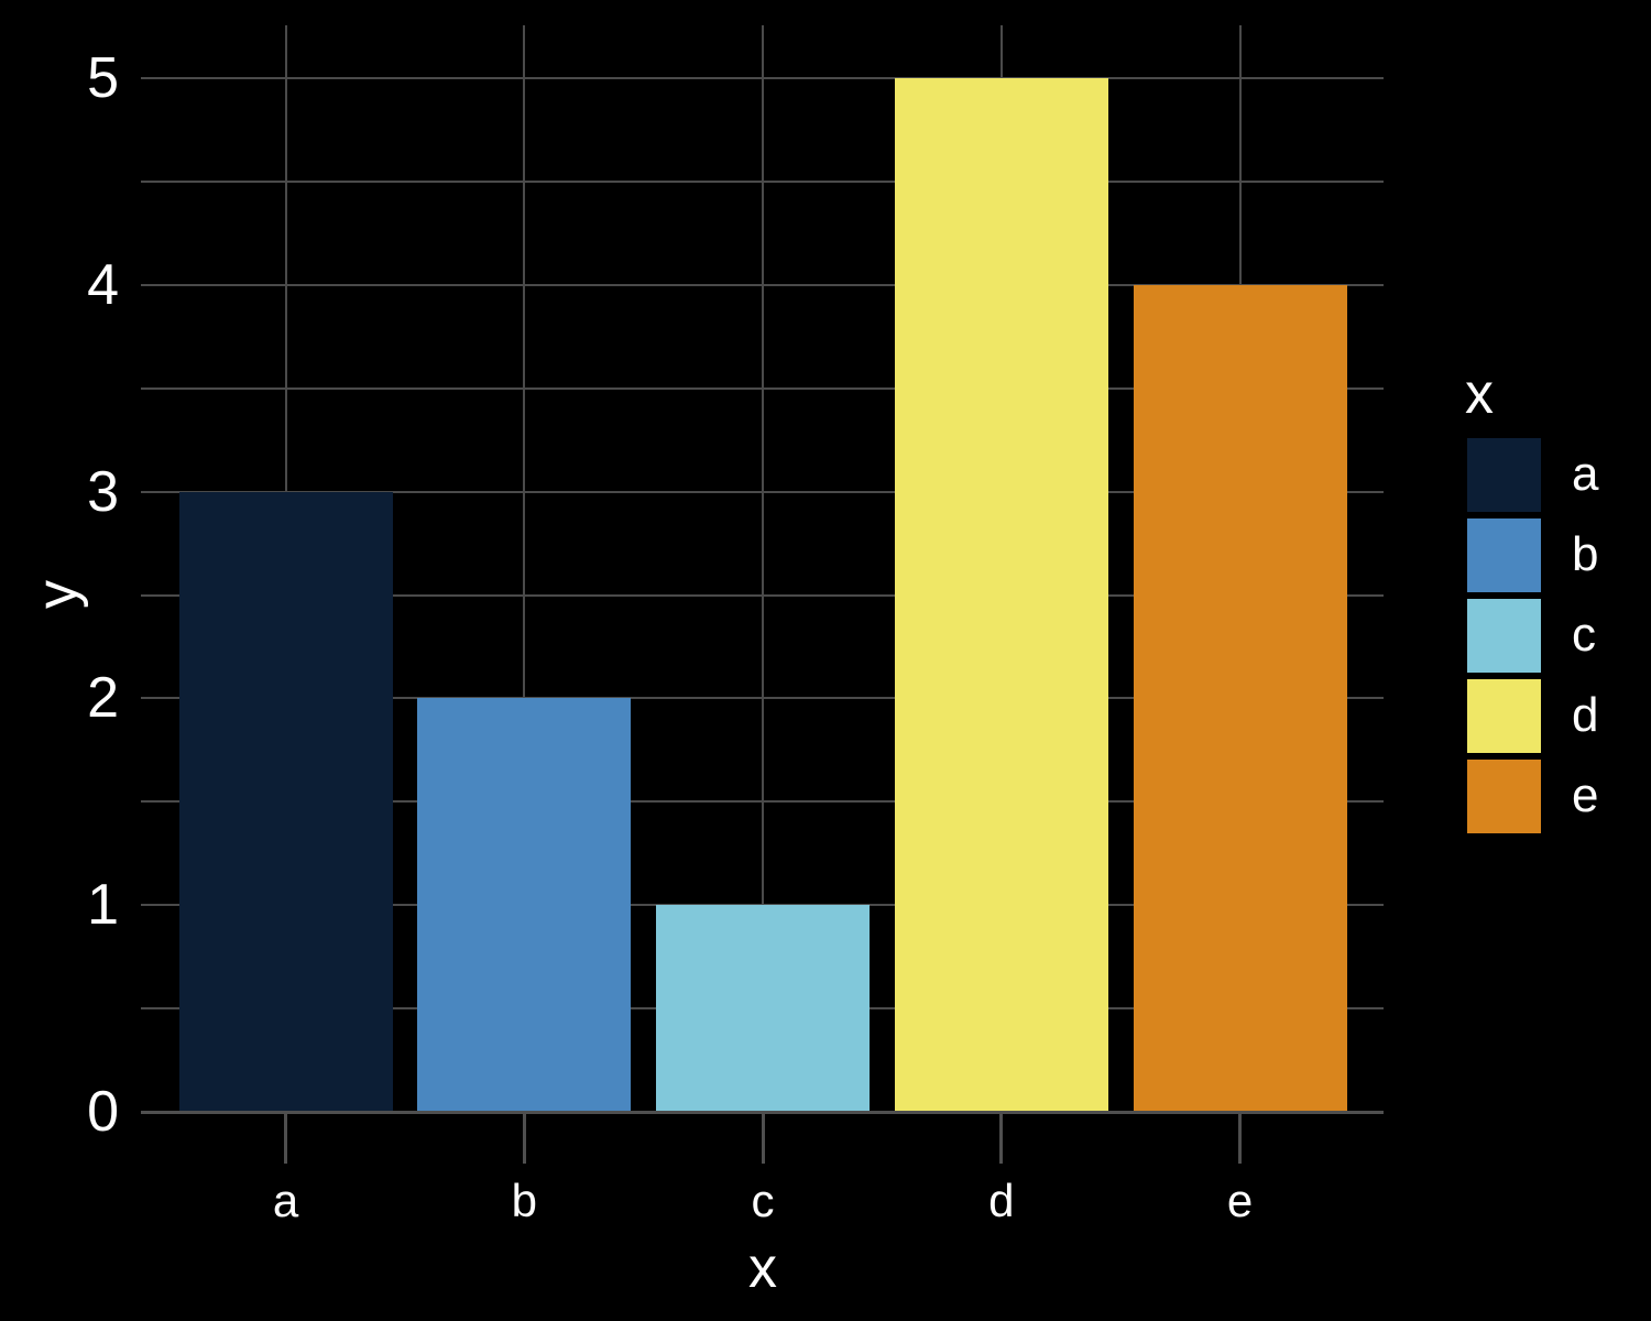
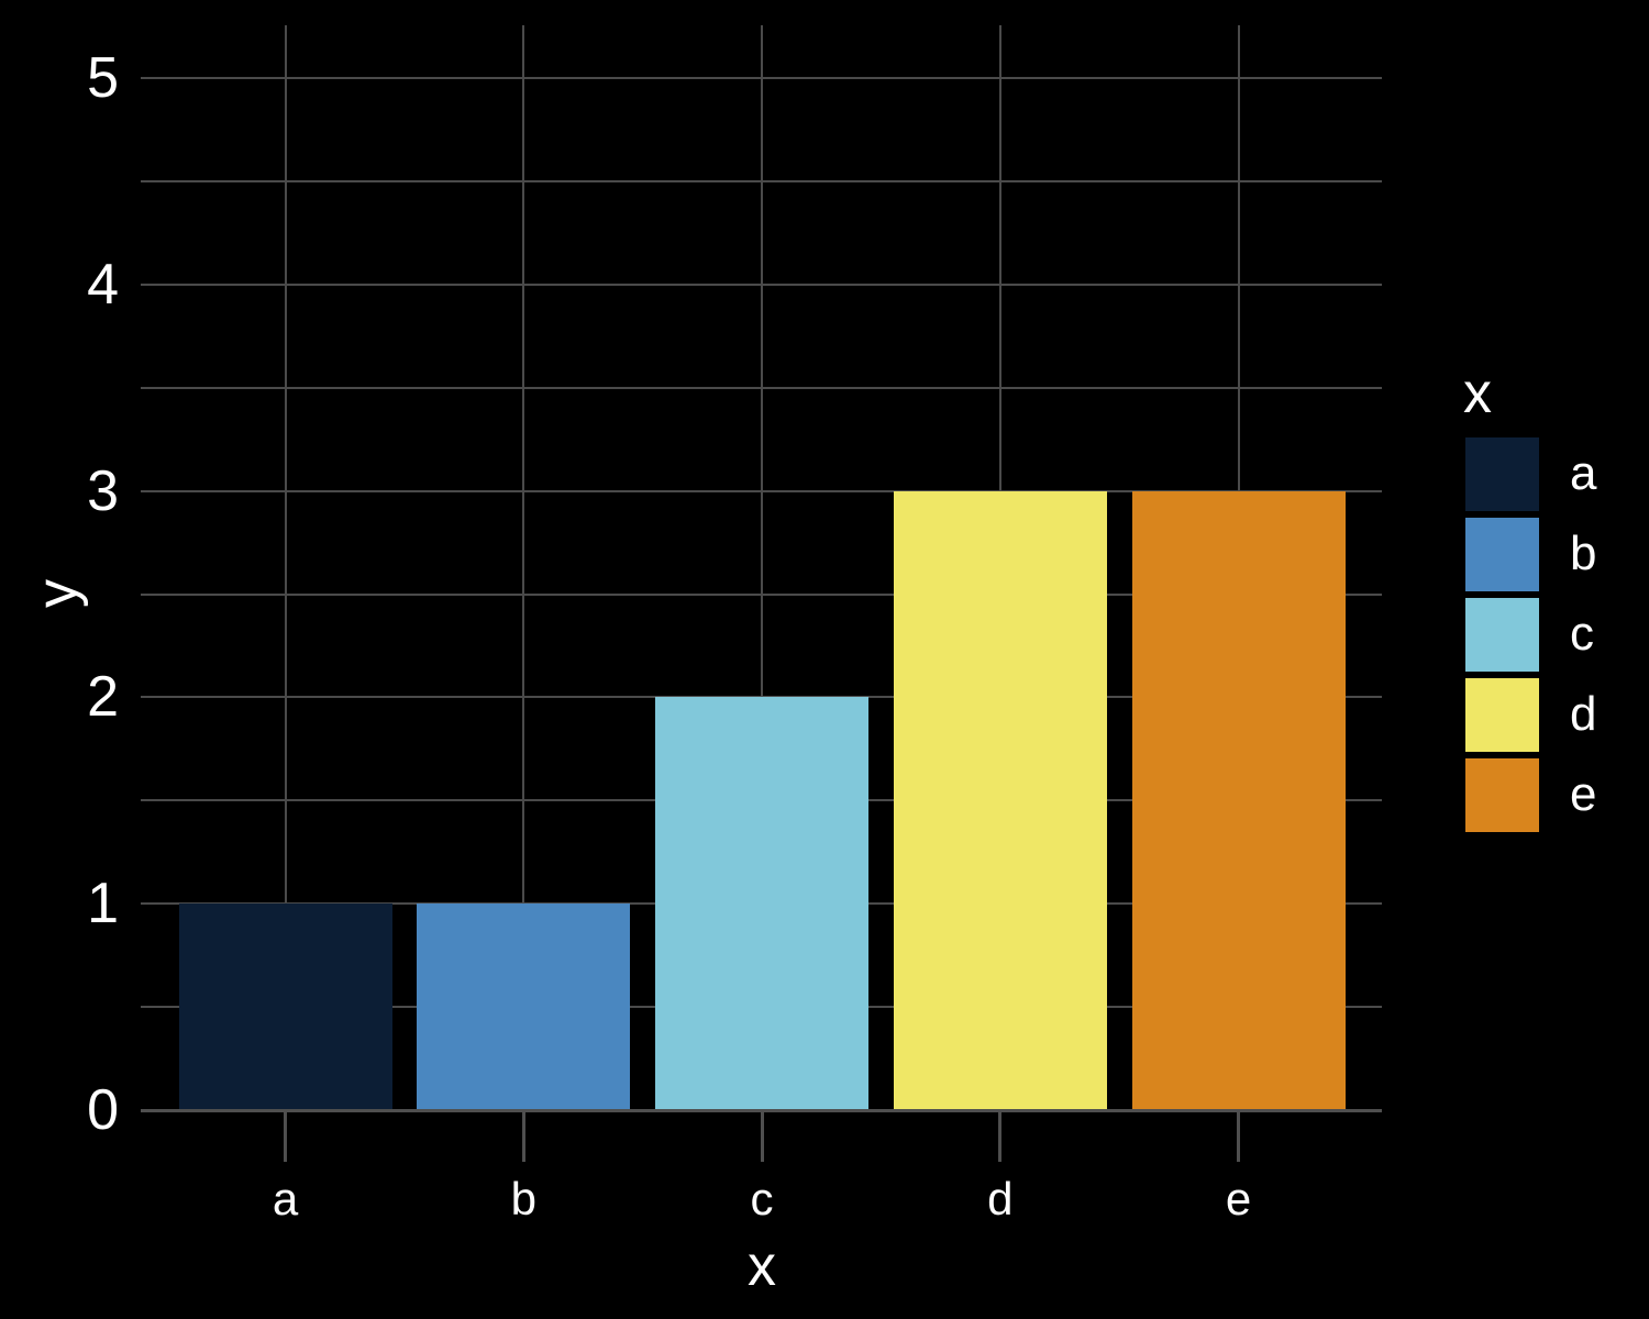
a: 3 -> 1
b: 2 -> 1
c: 1 -> 2
d: 5 -> 3
e: 4 -> 3
